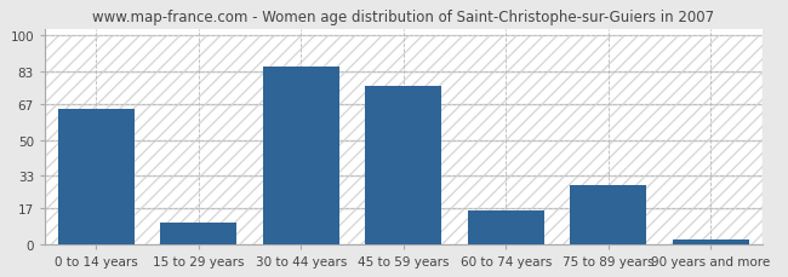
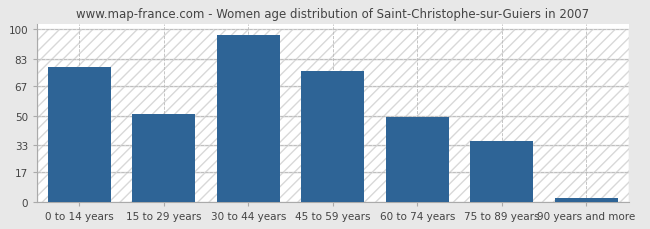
0 to 14 years: 65 -> 78
15 to 29 years: 10 -> 51
30 to 44 years: 85 -> 97
60 to 74 years: 16 -> 49
75 to 89 years: 28 -> 35
